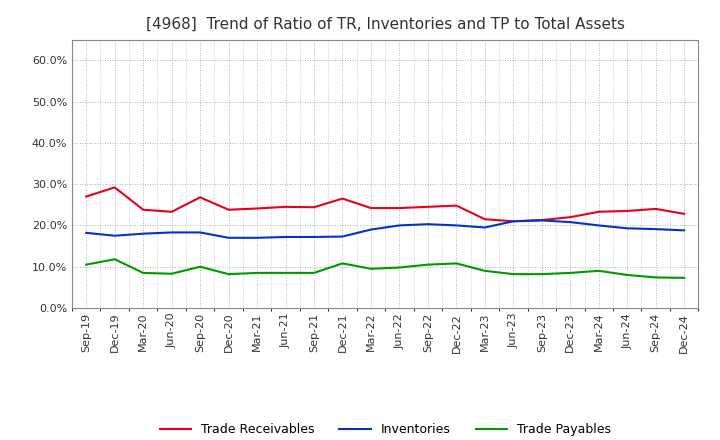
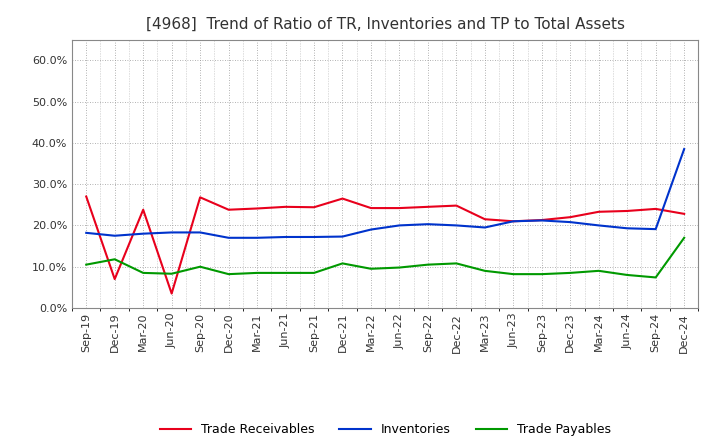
Trade Receivables/Dec-19: 29.2% -> 7.0%
Trade Receivables/Jun-20: 23.3% -> 3.5%
Inventories/Dec-24: 18.8% -> 38.5%
Trade Payables/Dec-24: 7.3% -> 17.0%
